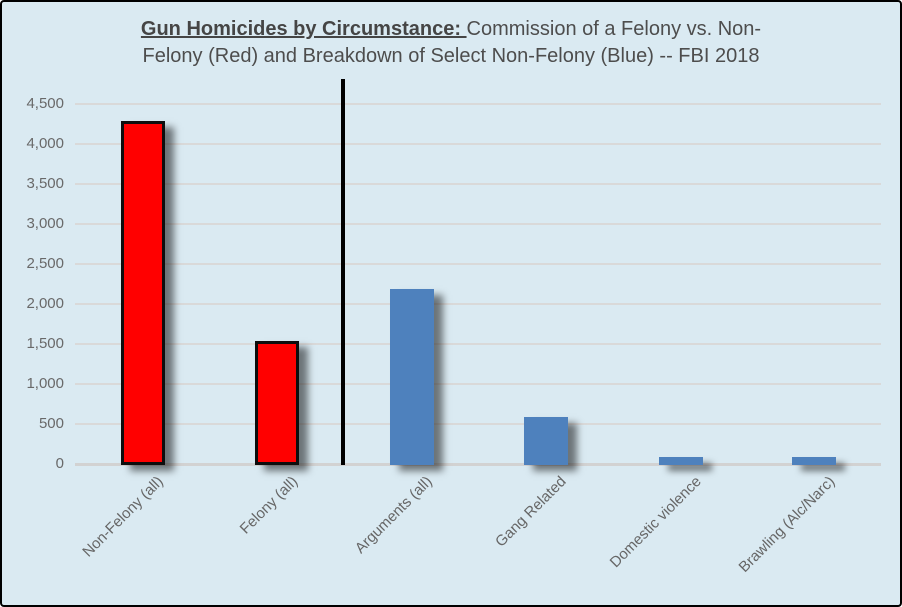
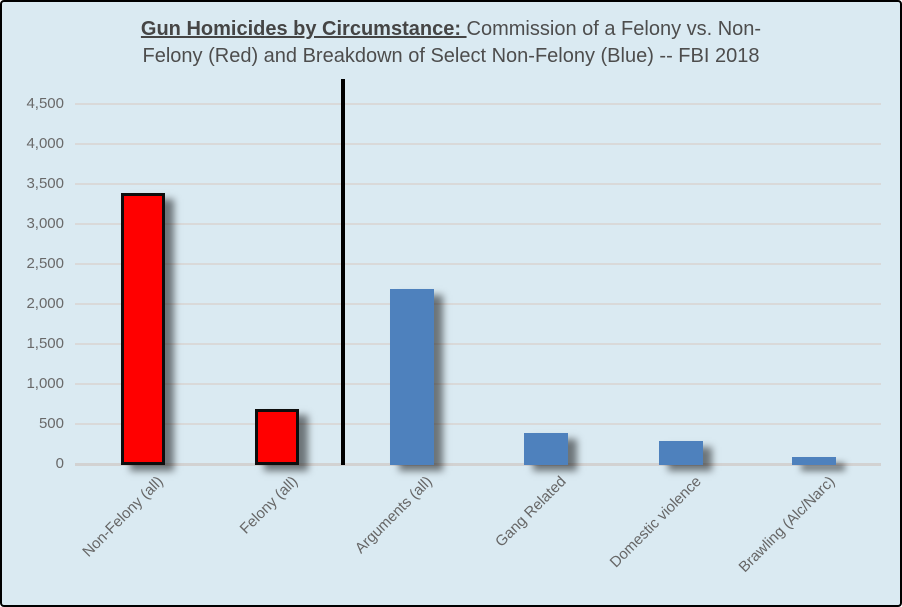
Non-Felony (all): 4300 -> 3400
Felony (all): 1600 -> 700
Gang Related: 600 -> 400
Domestic violence: 100 -> 300
